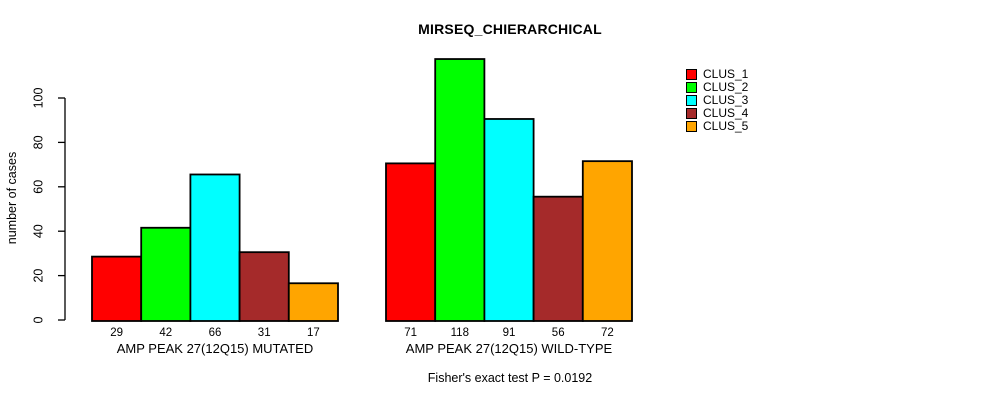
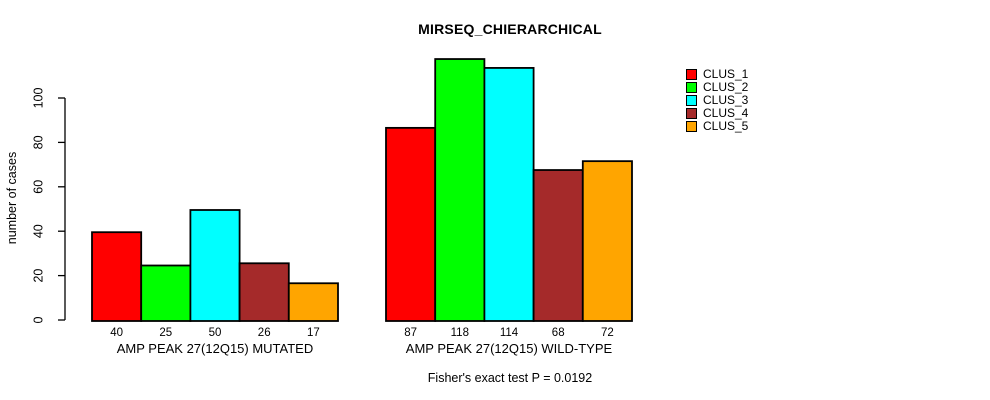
CLUS_1/AMP PEAK 27(12Q15) MUTATED: 29 -> 40
CLUS_2/AMP PEAK 27(12Q15) MUTATED: 42 -> 25
CLUS_3/AMP PEAK 27(12Q15) MUTATED: 66 -> 50
CLUS_4/AMP PEAK 27(12Q15) MUTATED: 31 -> 26
CLUS_1/AMP PEAK 27(12Q15) WILD-TYPE: 71 -> 87
CLUS_3/AMP PEAK 27(12Q15) WILD-TYPE: 91 -> 114
CLUS_4/AMP PEAK 27(12Q15) WILD-TYPE: 56 -> 68
